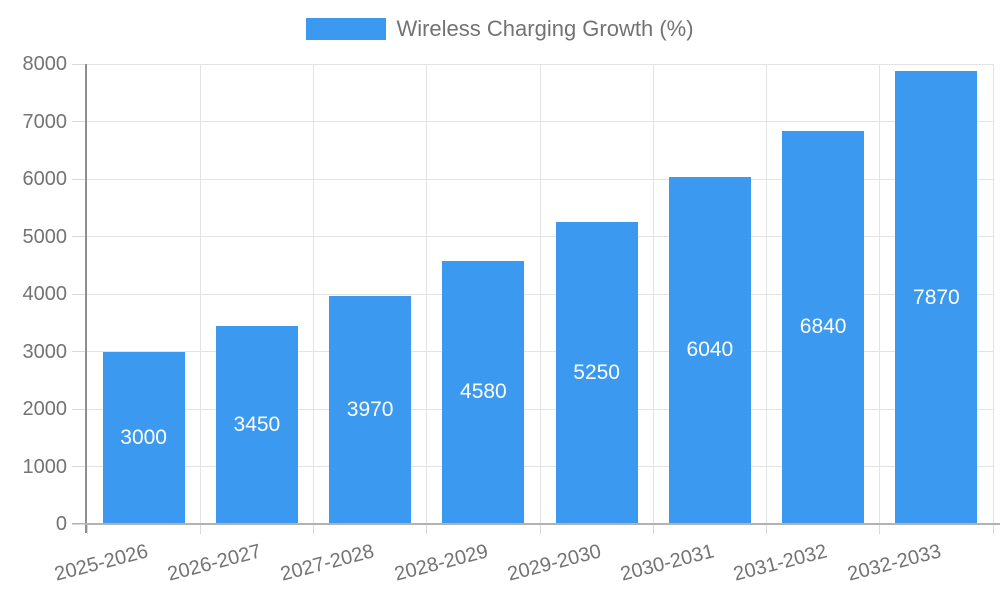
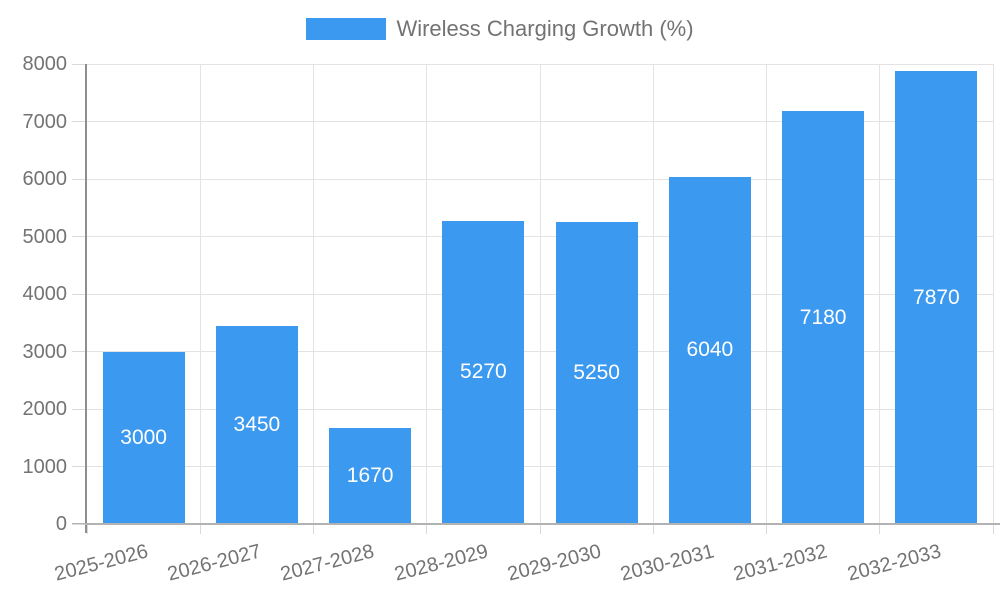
2027-2028: 3970 -> 1670
2028-2029: 4580 -> 5270
2031-2032: 6840 -> 7180
